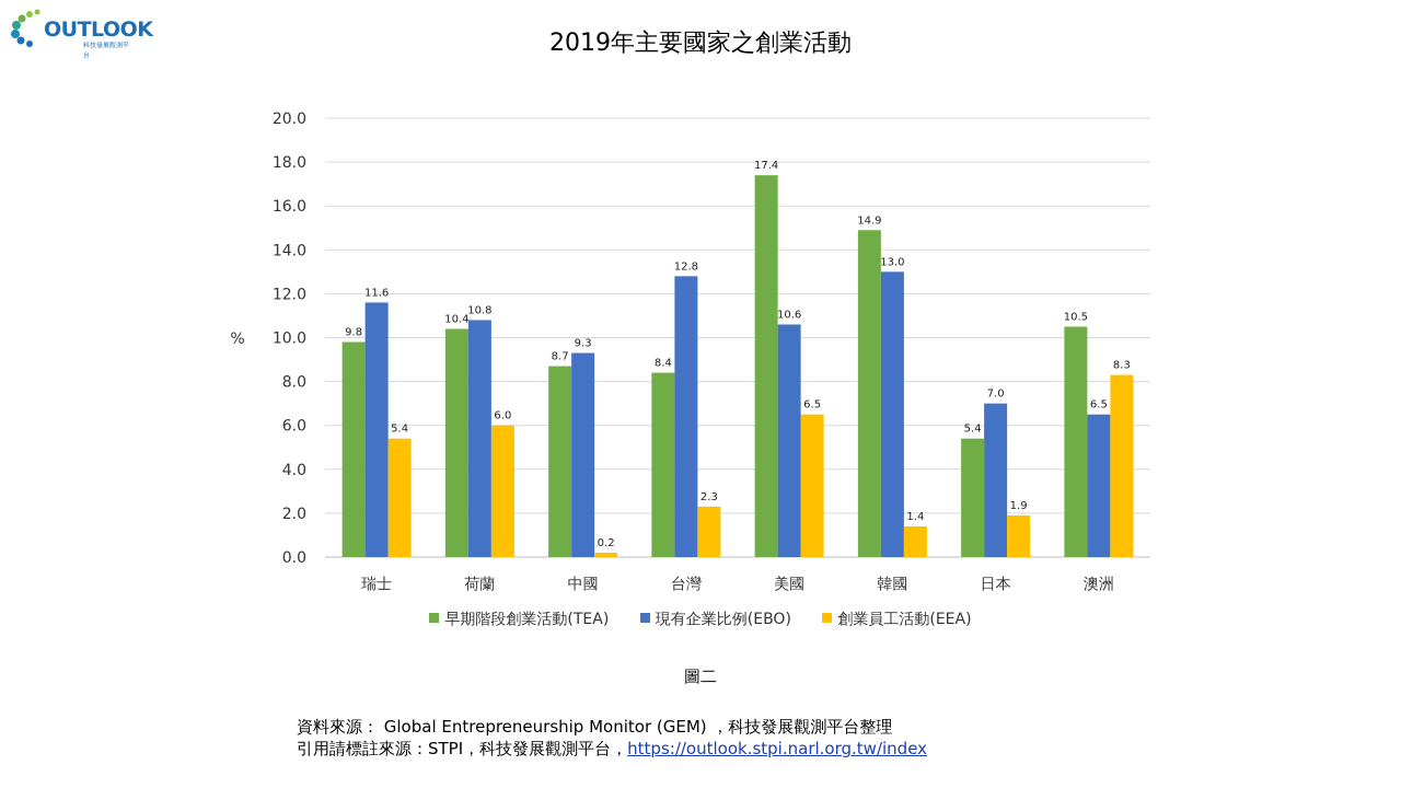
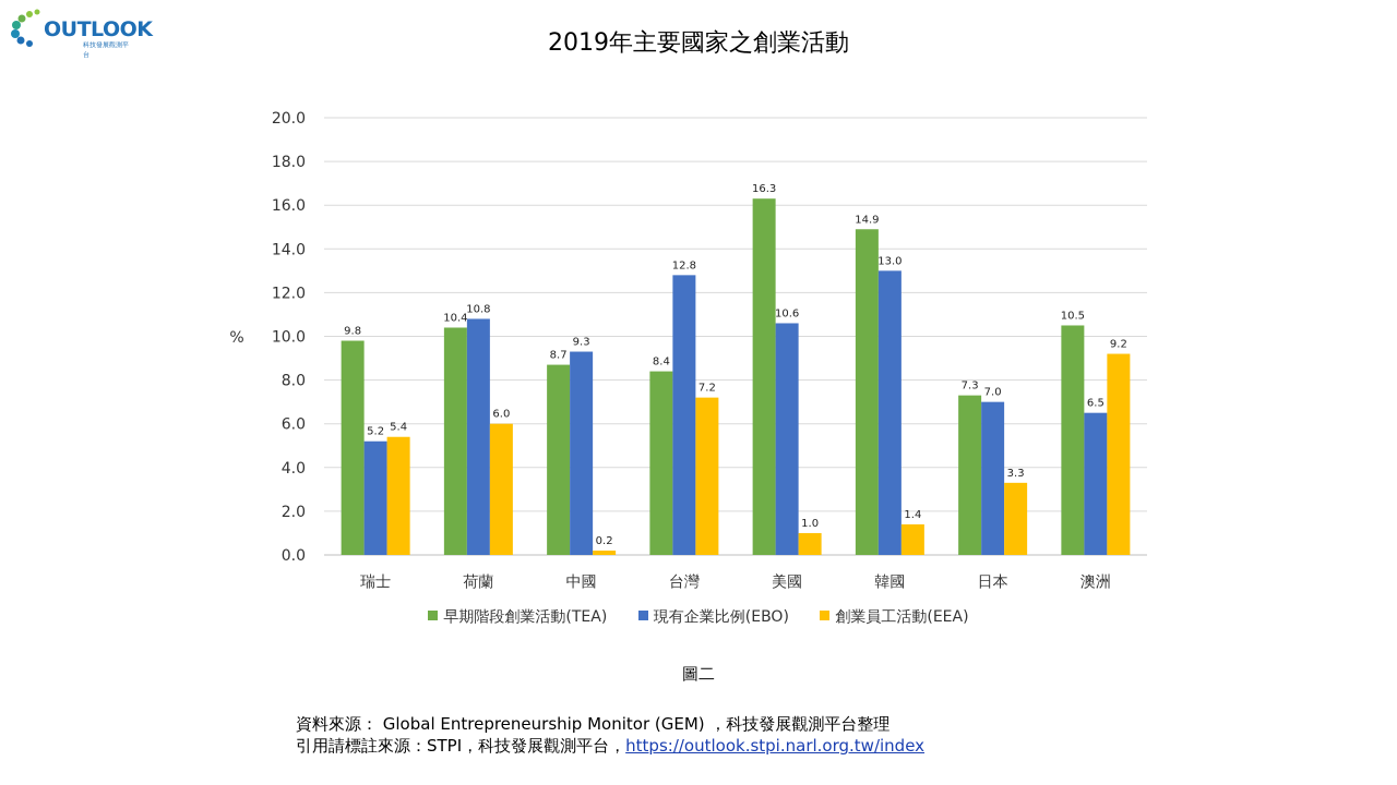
現有企業比例(EBO)/瑞士: 11.6 -> 5.2
創業員工活動(EEA)/台灣: 2.3 -> 7.2
早期階段創業活動(TEA)/美國: 17.4 -> 16.3
創業員工活動(EEA)/美國: 6.5 -> 1.0
早期階段創業活動(TEA)/日本: 5.4 -> 7.3
創業員工活動(EEA)/日本: 1.9 -> 3.3
創業員工活動(EEA)/澳洲: 8.3 -> 9.2
